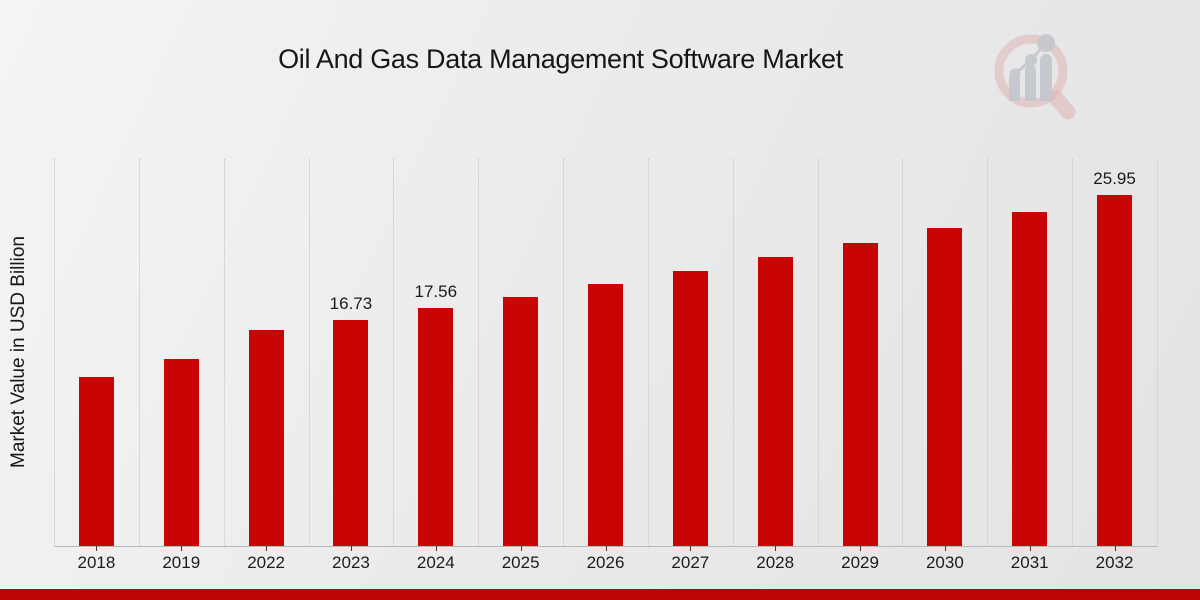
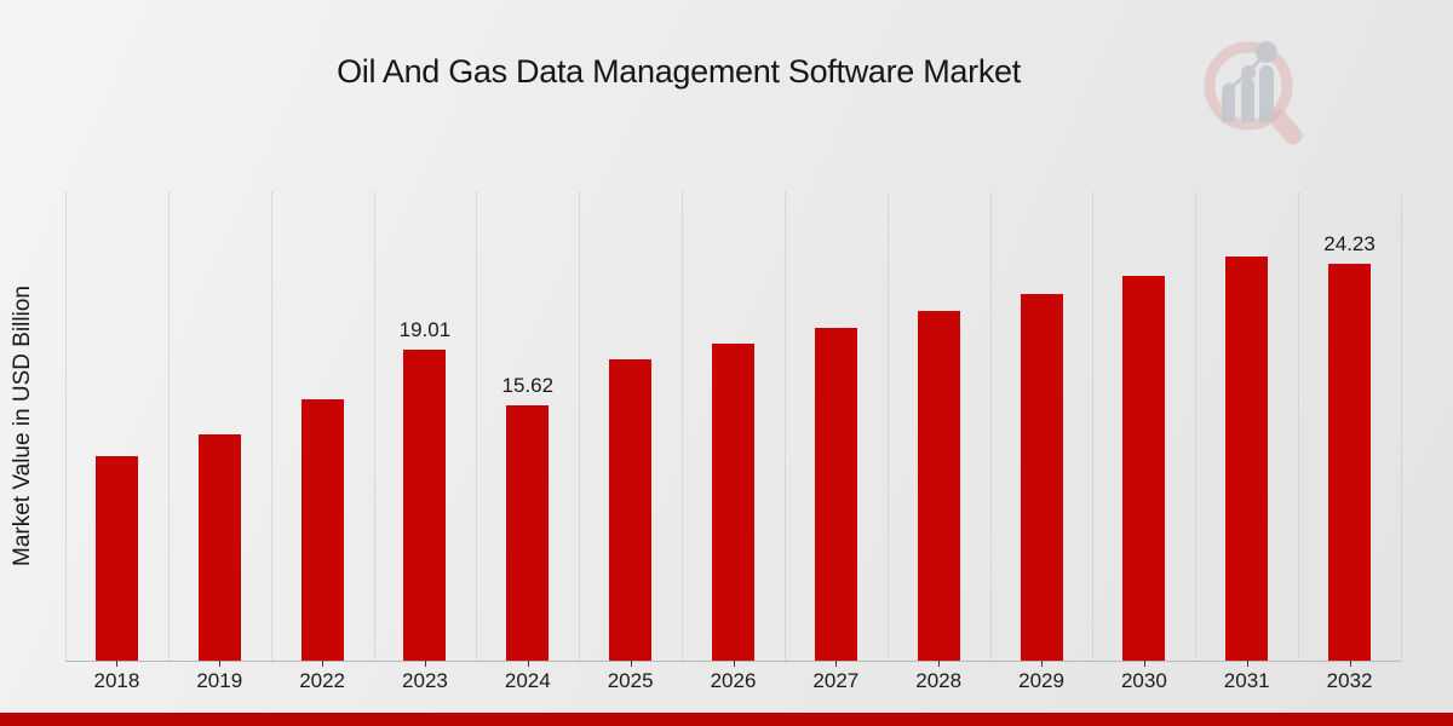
2023: 16.73 -> 19.01
2024: 17.56 -> 15.62
2032: 25.95 -> 24.23
